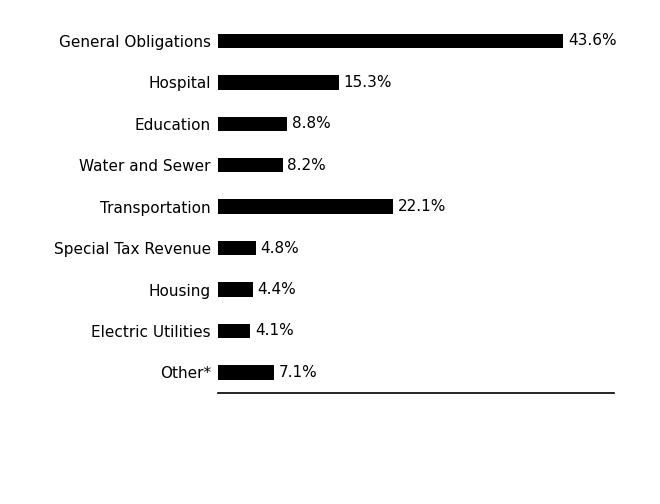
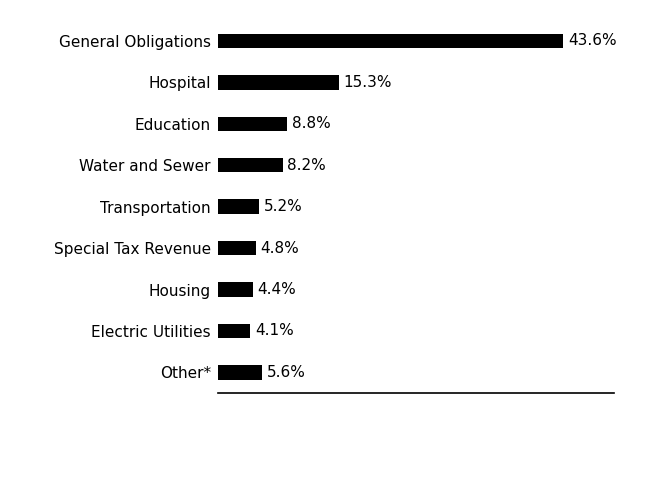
Transportation: 22.1% -> 5.2%
Other*: 7.1% -> 5.6%
